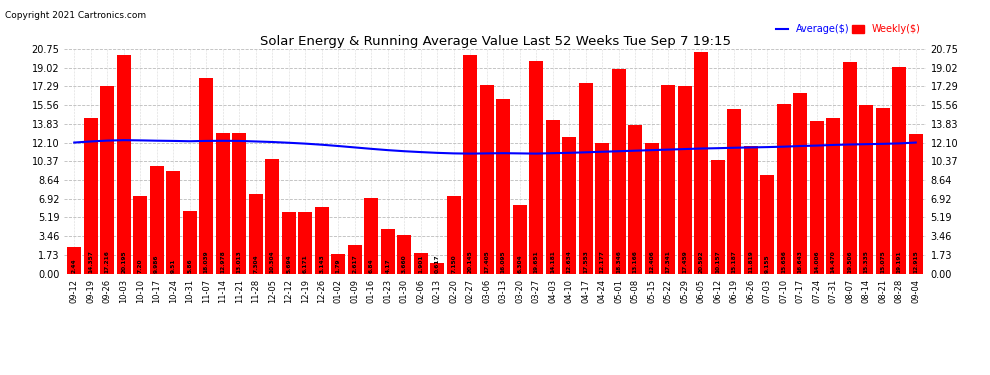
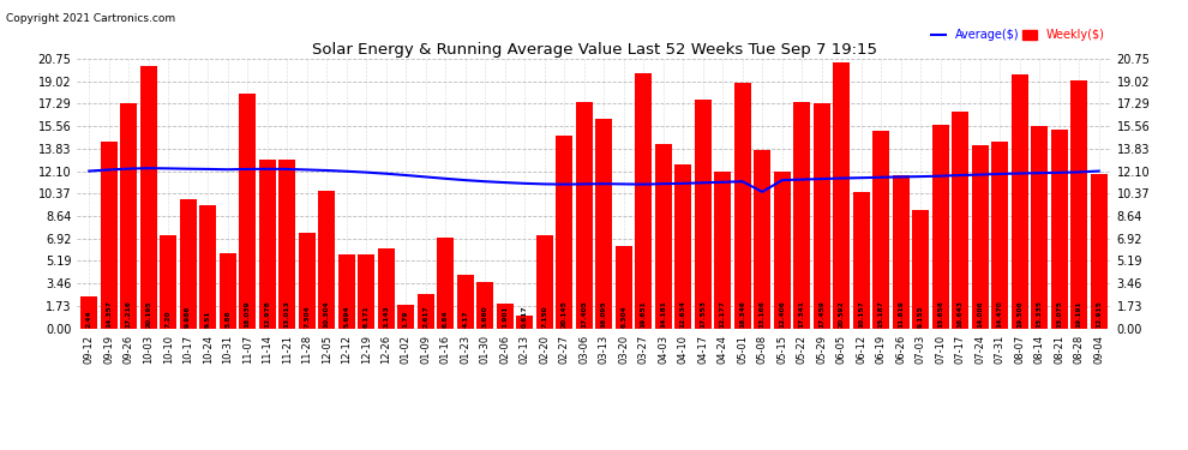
Weekly($)/02-27: 20.1 -> 14.8
Average($)/05-08: 11.3 -> 10.5
Weekly($)/09-04: 12.9 -> 11.9
